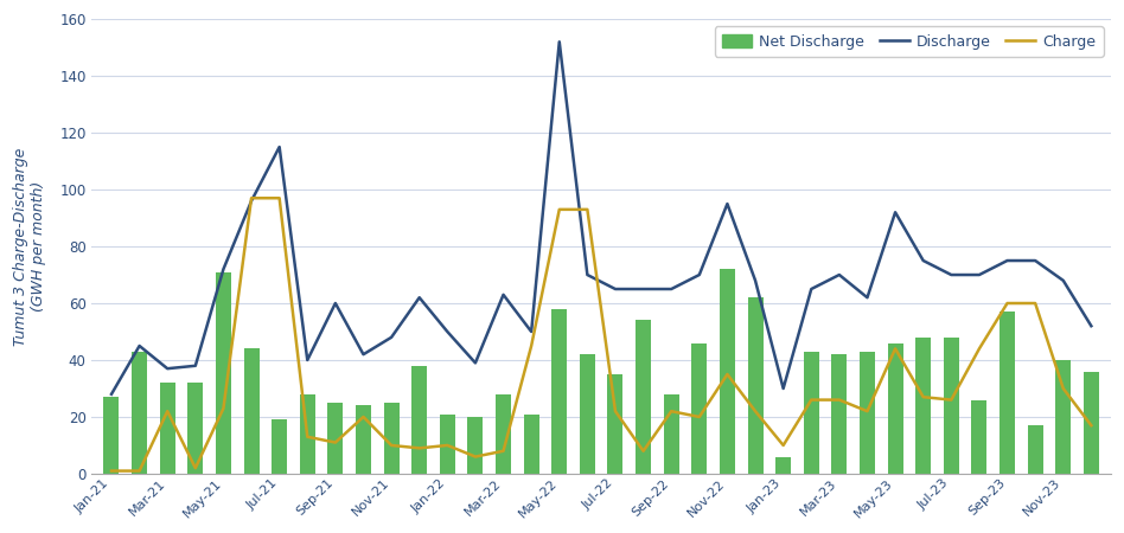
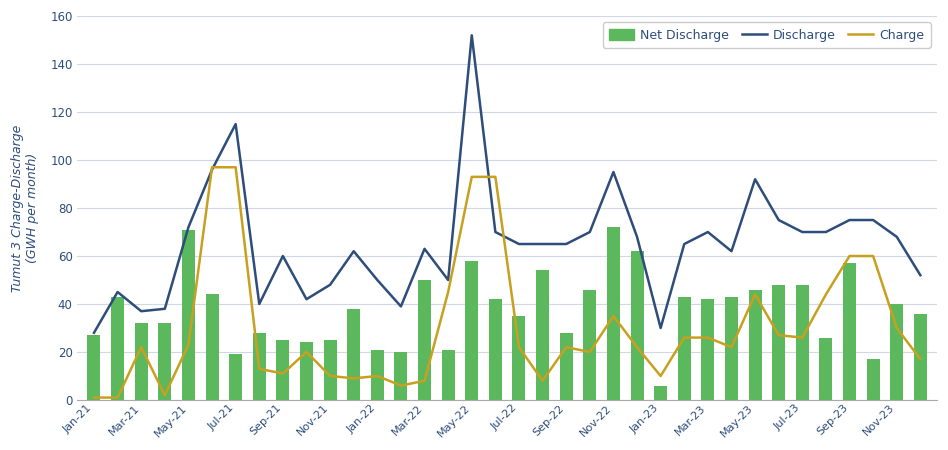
Net Discharge/Mar-22: 28 -> 50
